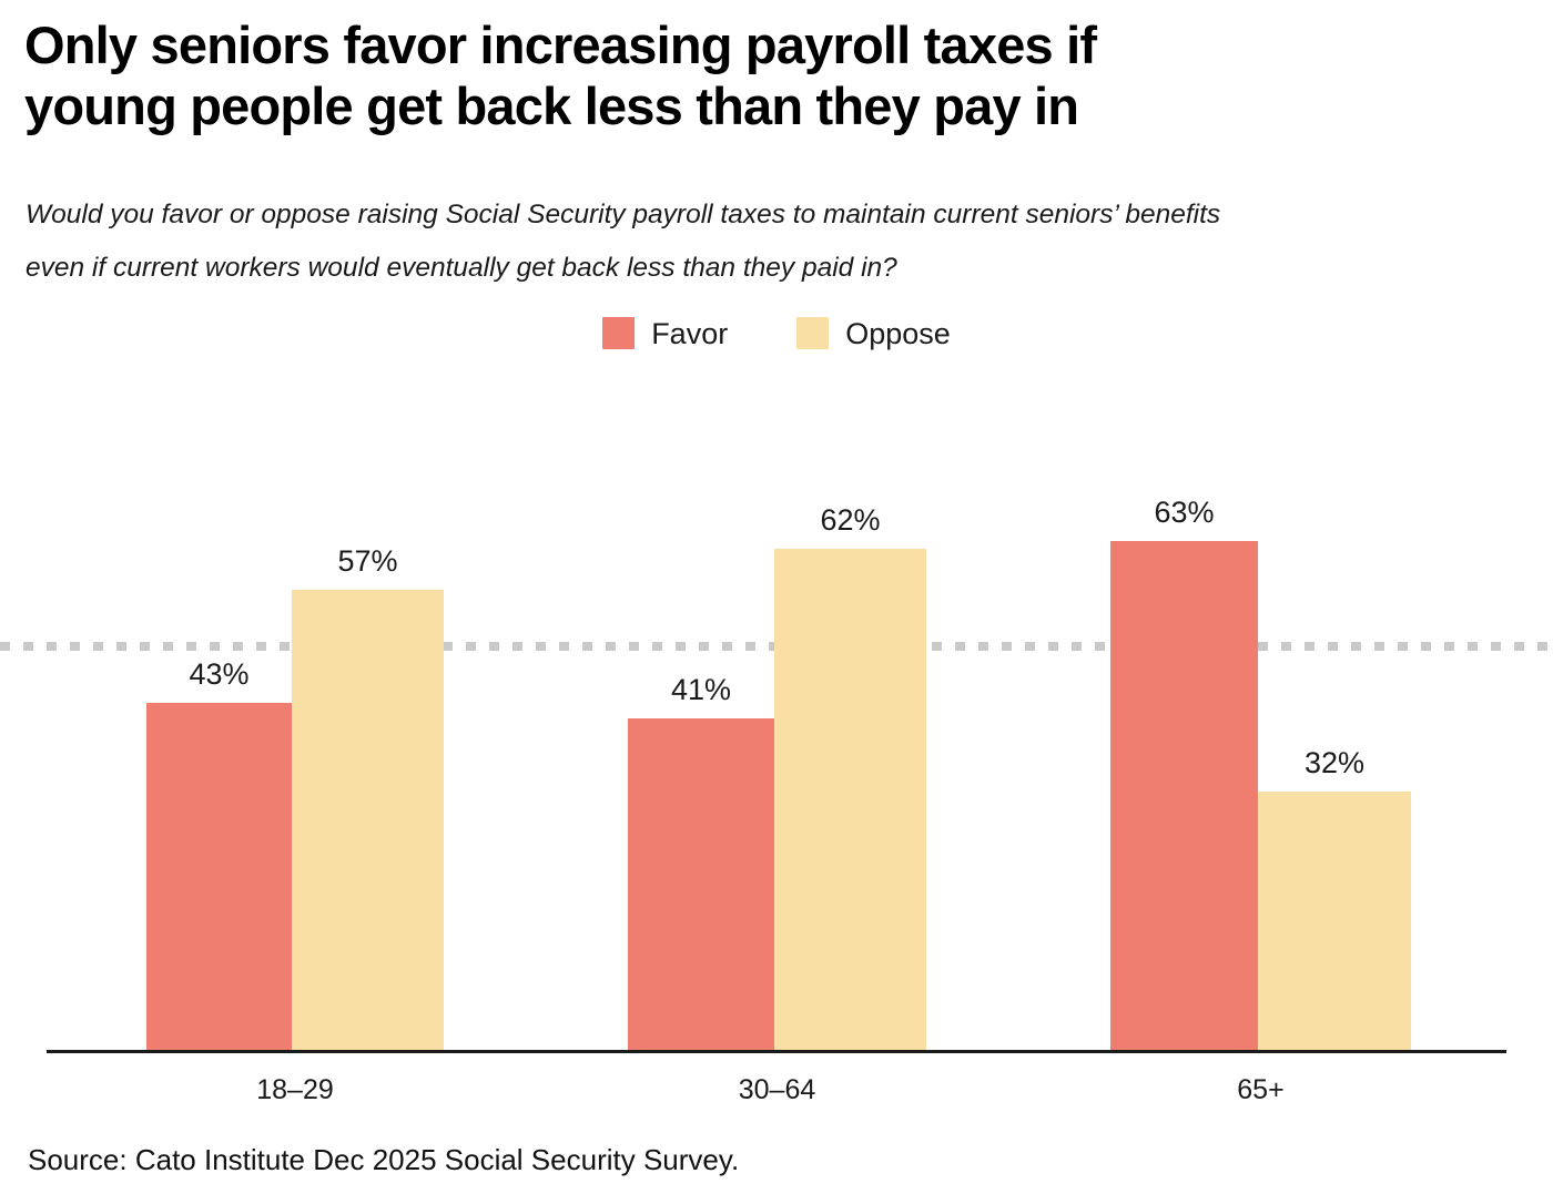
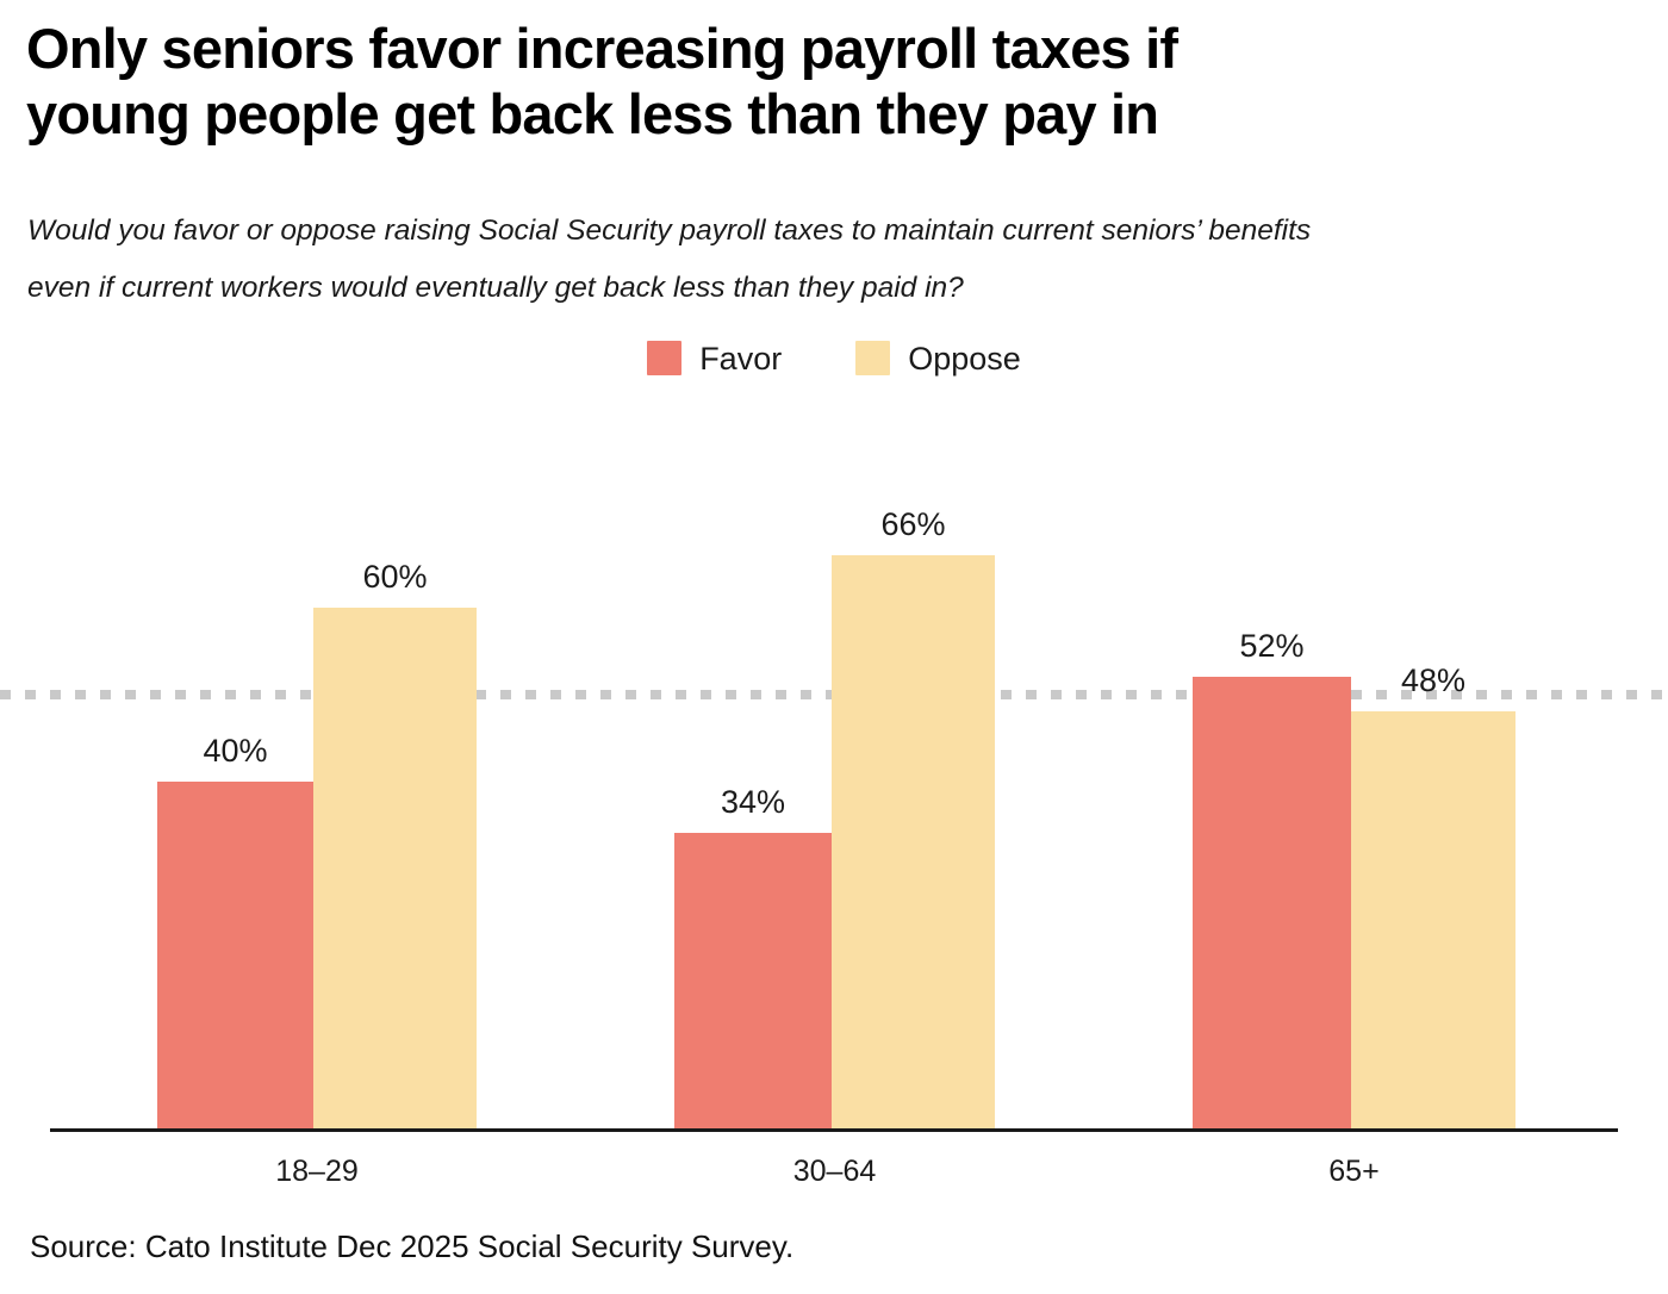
Favor/18–29: 43% -> 40%
Oppose/18–29: 57% -> 60%
Favor/30–64: 41% -> 34%
Oppose/30–64: 62% -> 66%
Favor/65+: 63% -> 52%
Oppose/65+: 32% -> 48%
